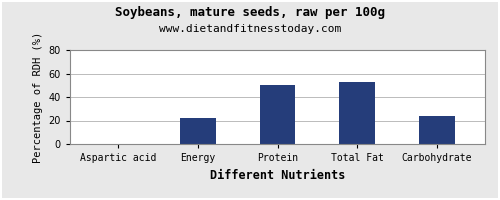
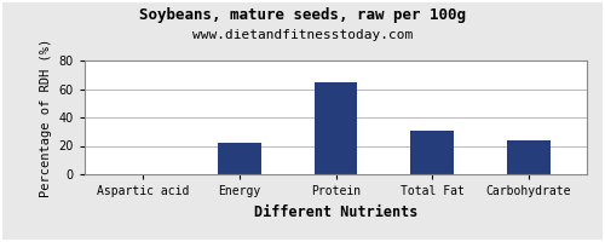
Protein: 50 -> 65
Total Fat: 53 -> 31
